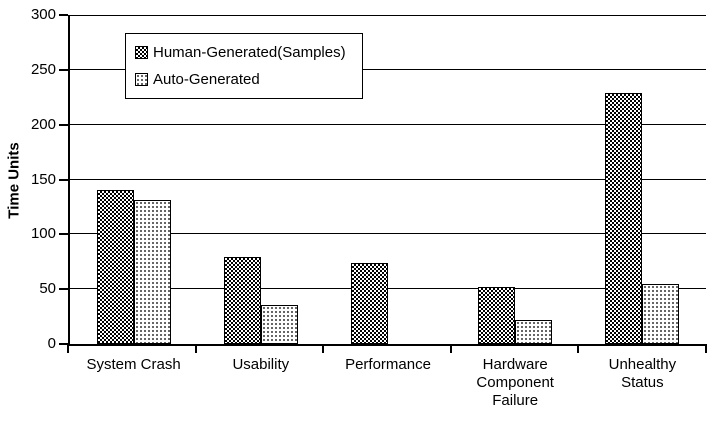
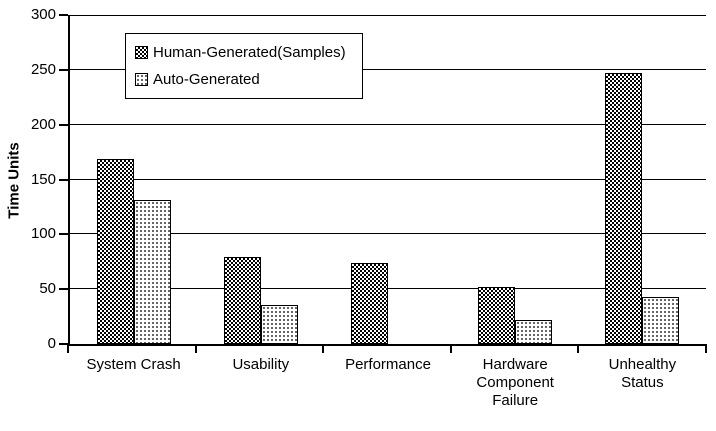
Human-Generated(Samples)/System Crash: 140 -> 169
Human-Generated(Samples)/Unhealthy Status: 229 -> 247
Auto-Generated/Unhealthy Status: 55 -> 43
